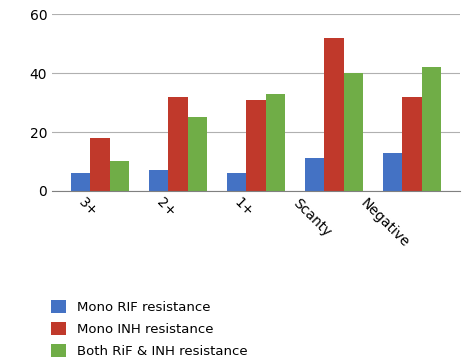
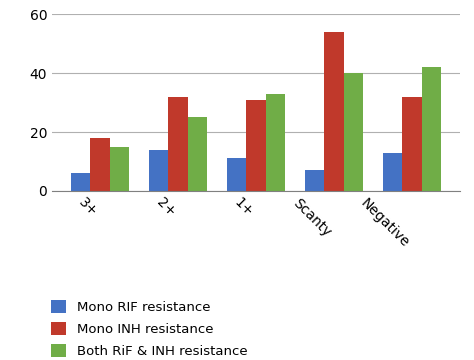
Both RiF & INH resistance/3+: 10 -> 15
Mono RIF resistance/2+: 7 -> 14
Mono RIF resistance/1+: 6 -> 11
Mono RIF resistance/Scanty: 11 -> 7
Mono INH resistance/Scanty: 52 -> 54
